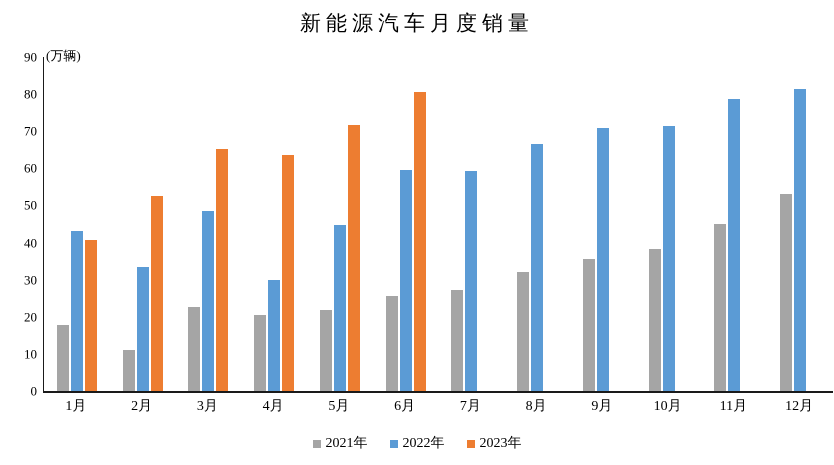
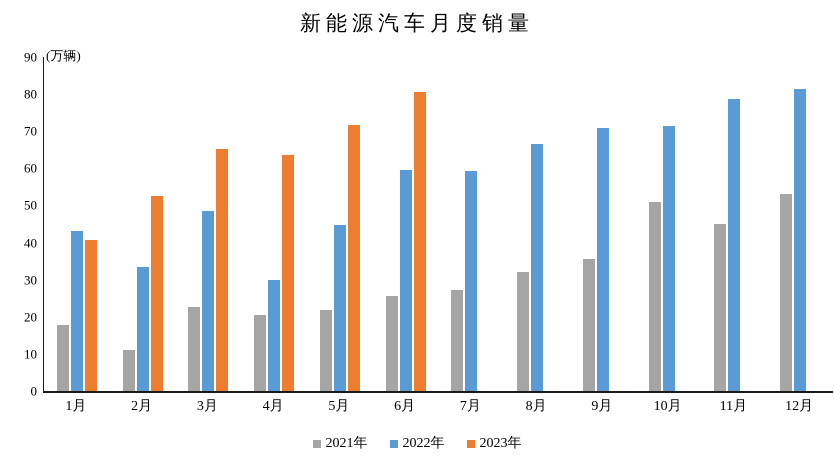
2021年/10月: 38 -> 51
